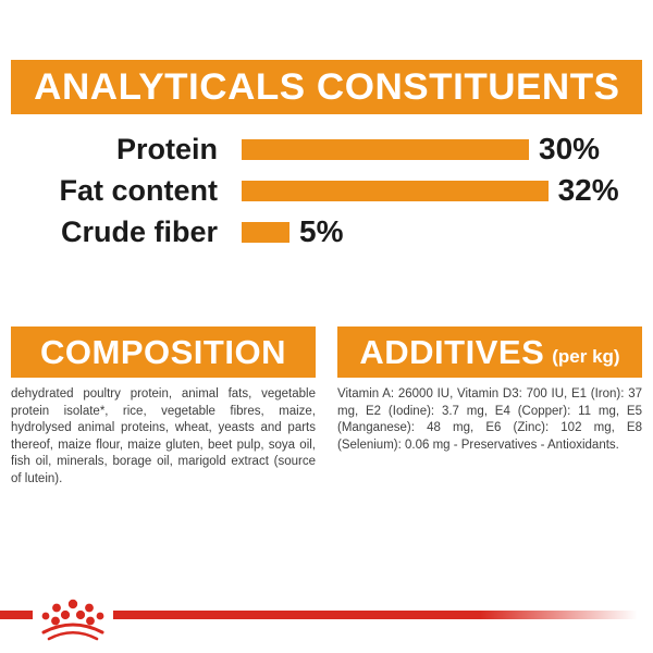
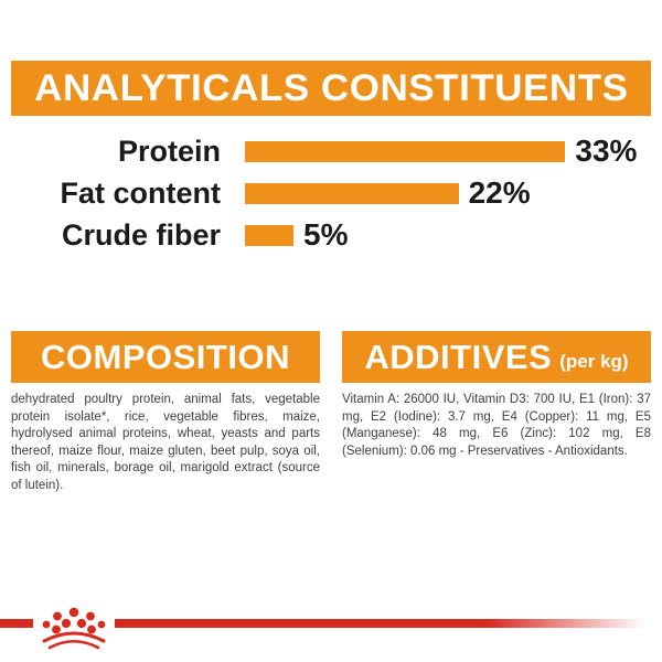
Protein: 30% -> 33%
Fat content: 32% -> 22%
